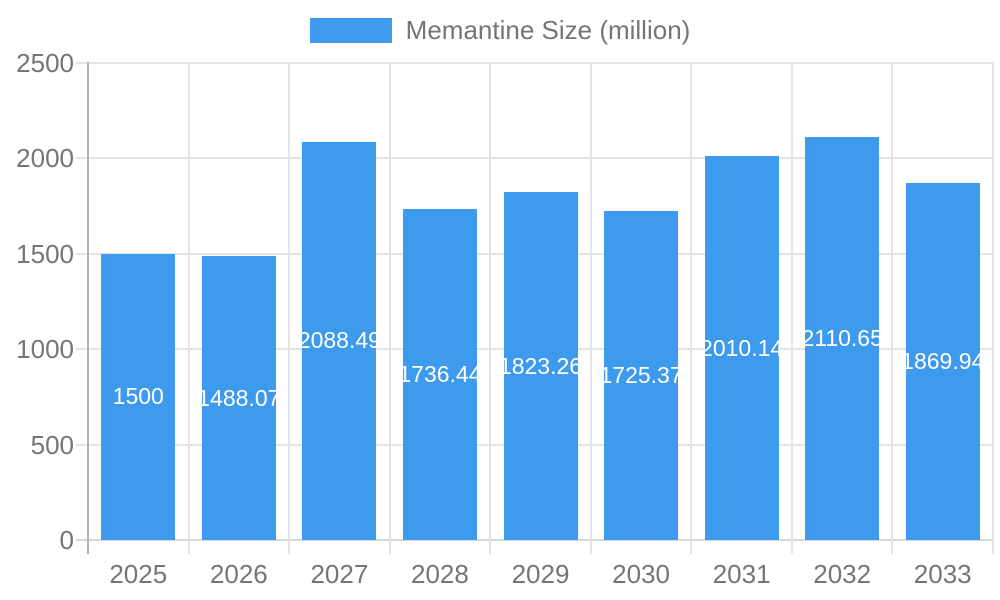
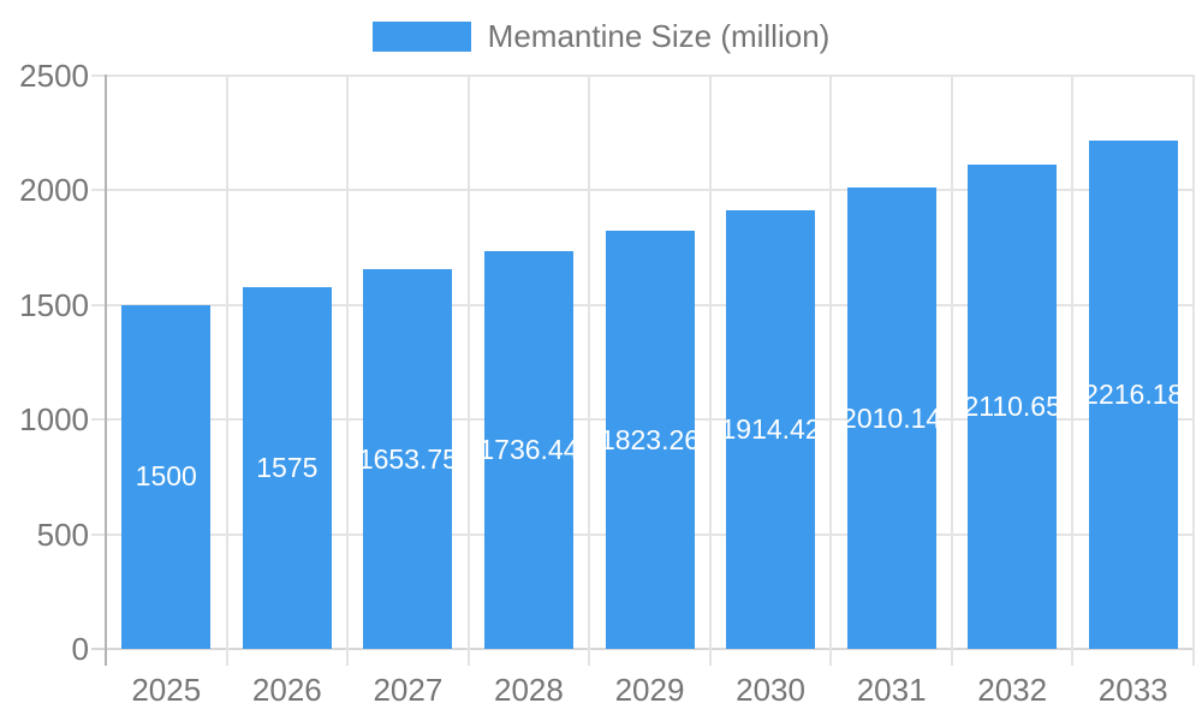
2026: 1488.07 -> 1575
2027: 2088.49 -> 1653.75
2030: 1725.37 -> 1914.42
2033: 1869.94 -> 2216.18
